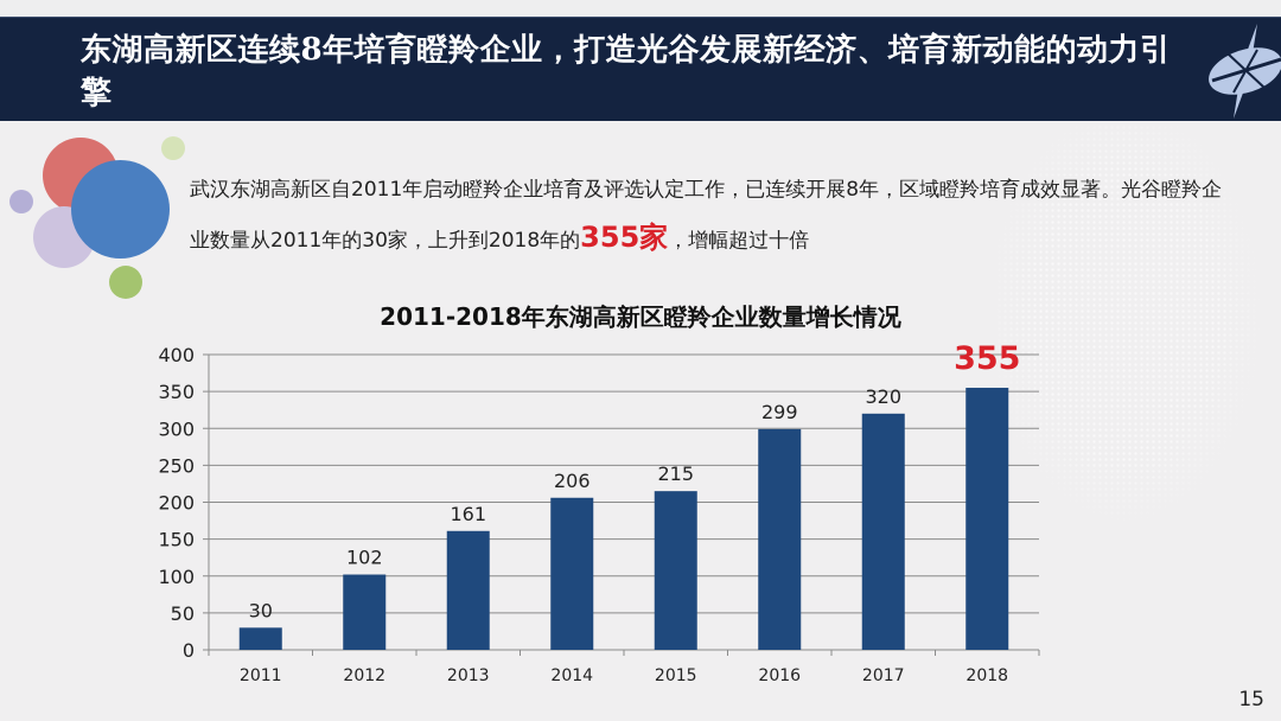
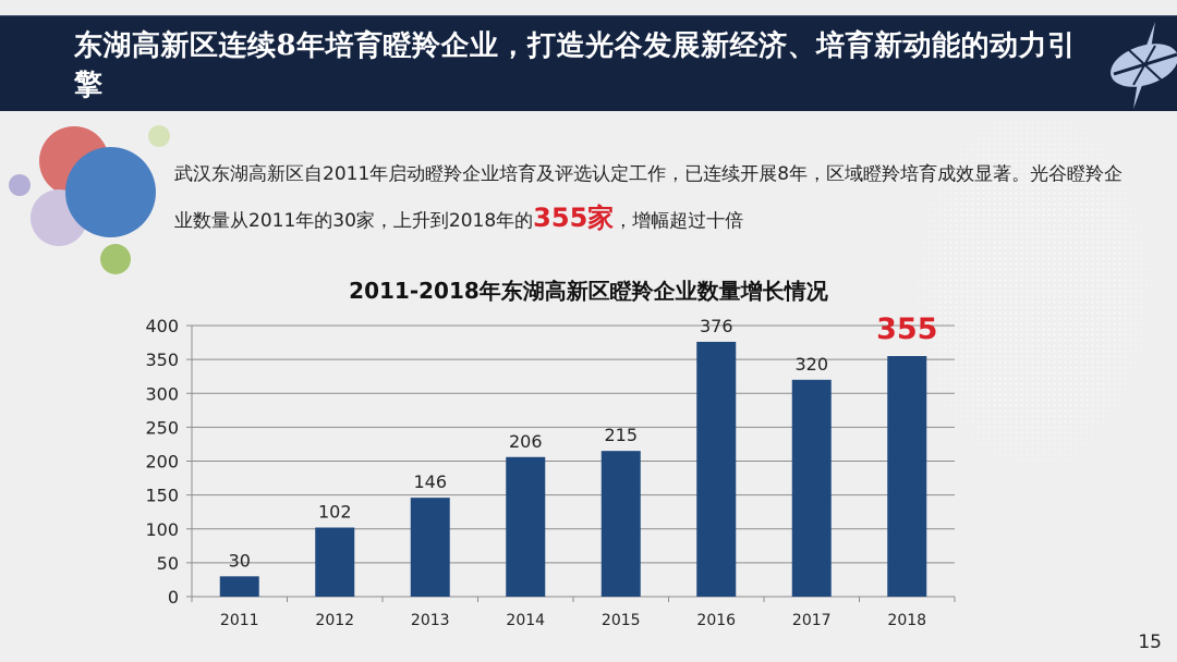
2013: 161 -> 146
2016: 299 -> 376
